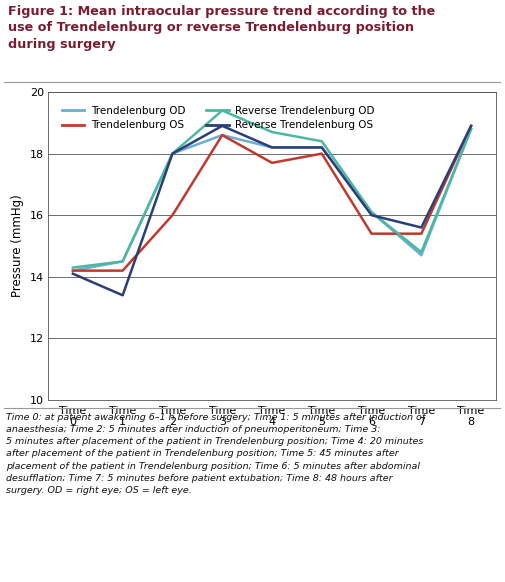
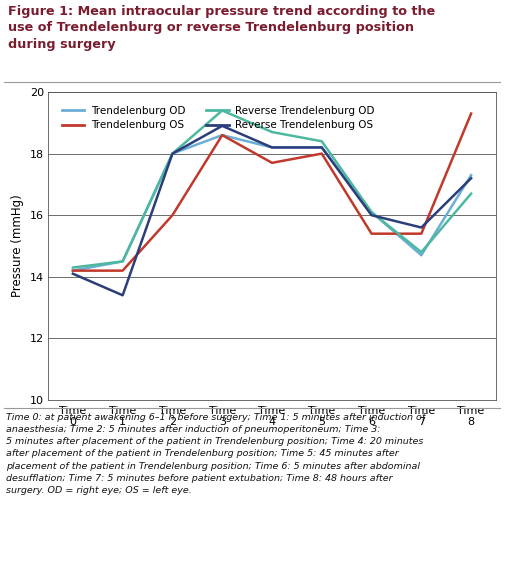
Trendelenburg OD/Time 8: 18.8 -> 17.3
Trendelenburg OS/Time 8: 18.9 -> 19.3
Reverse Trendelenburg OD/Time 8: 18.8 -> 16.7
Reverse Trendelenburg OS/Time 8: 18.9 -> 17.2
